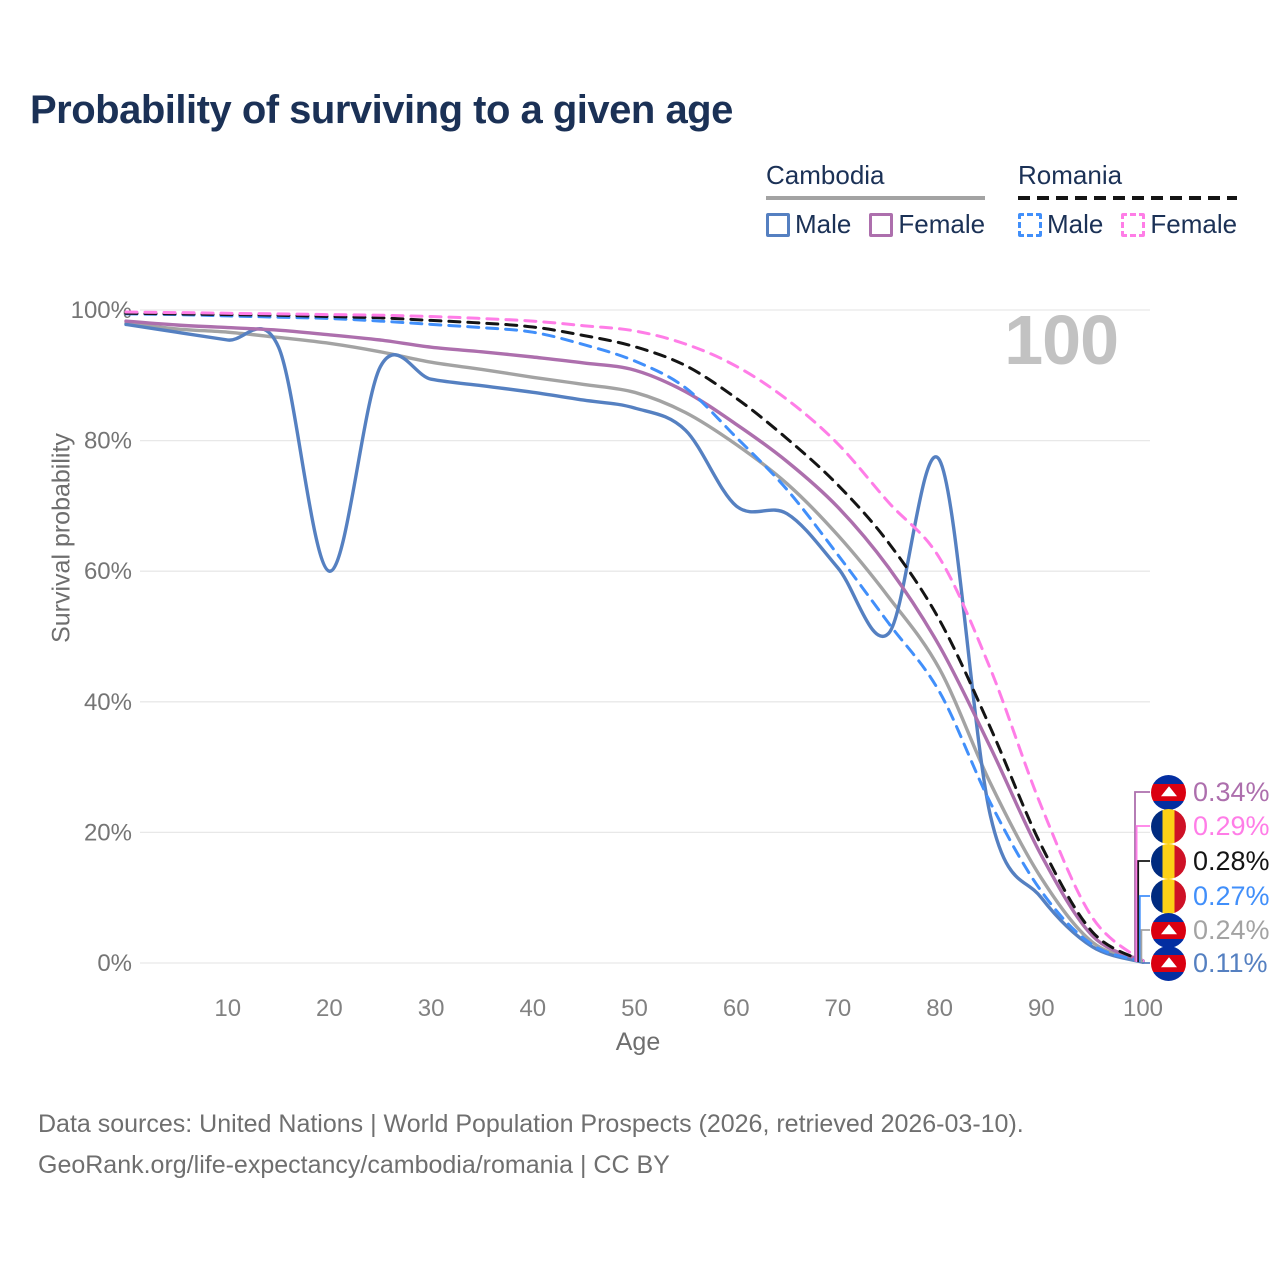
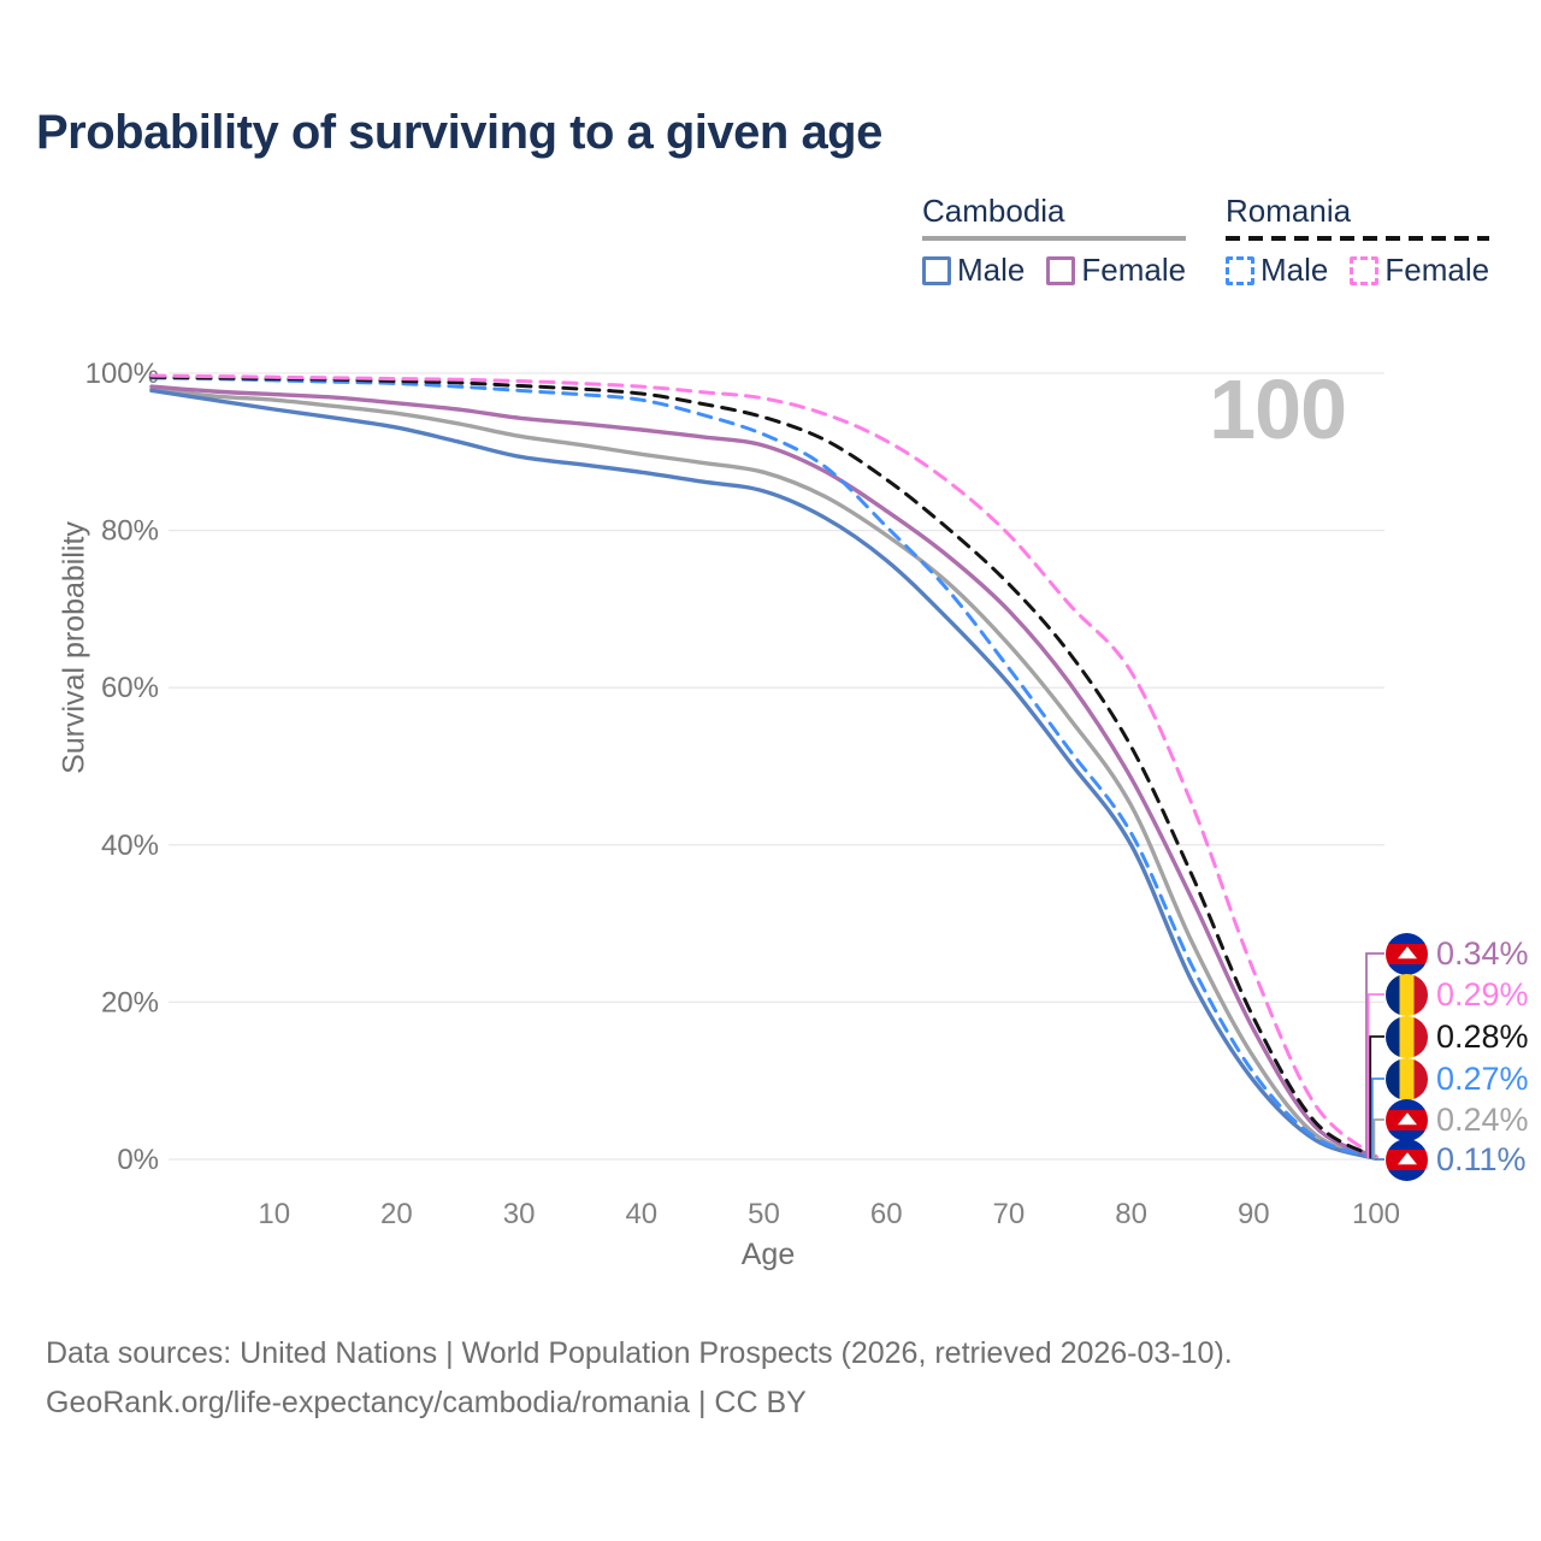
Cambodia Male/20: 60% -> 93%
Cambodia Male/60: 70% -> 76%
Cambodia Male/80: 77% -> 40%
